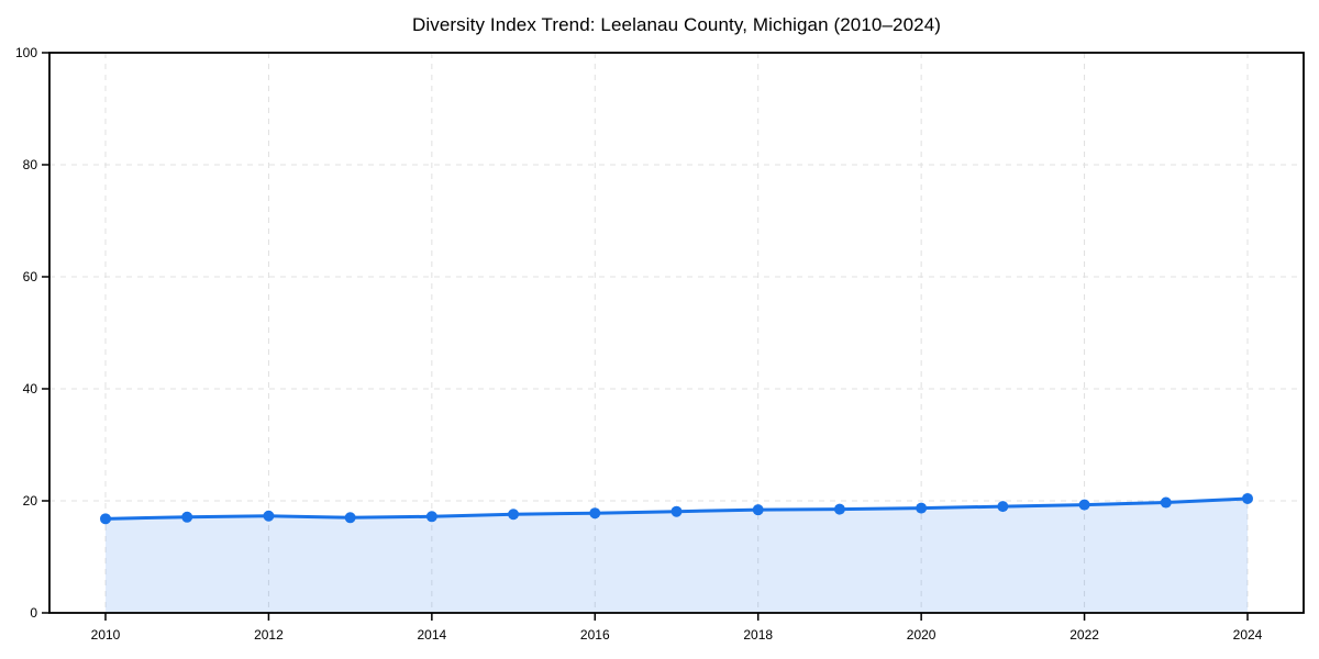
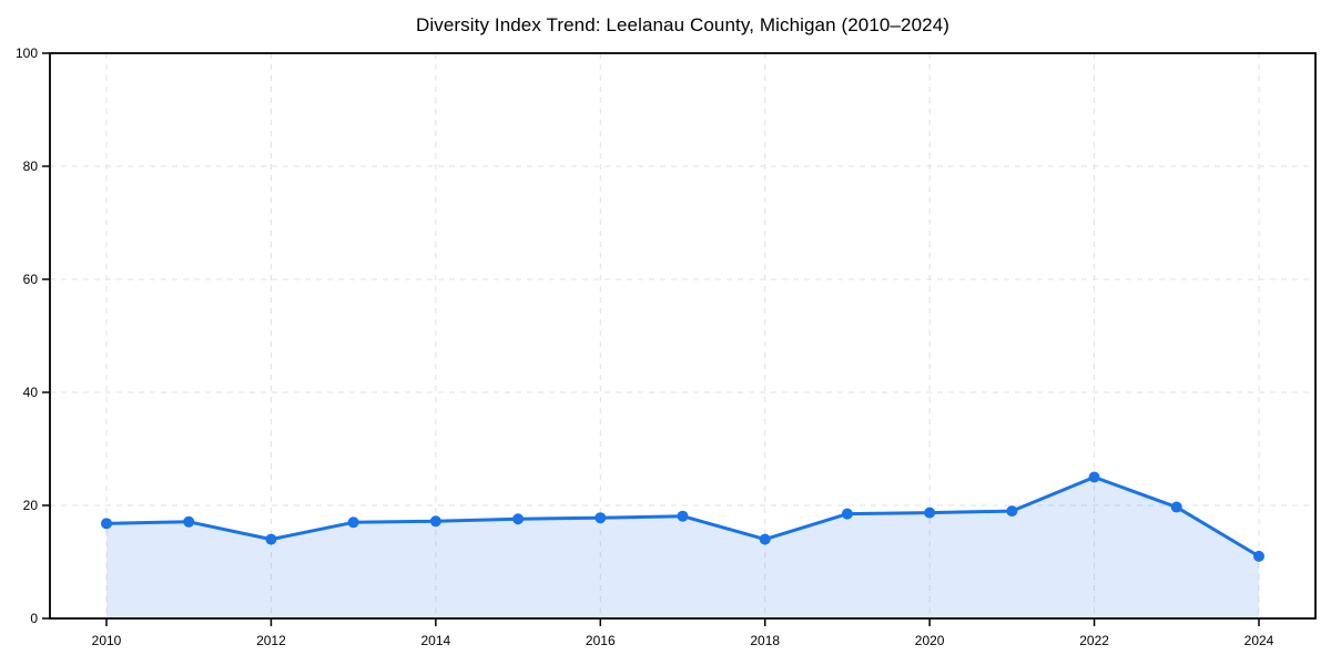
2012: 17 -> 14
2018: 18 -> 14
2022: 19 -> 25
2024: 20 -> 11
